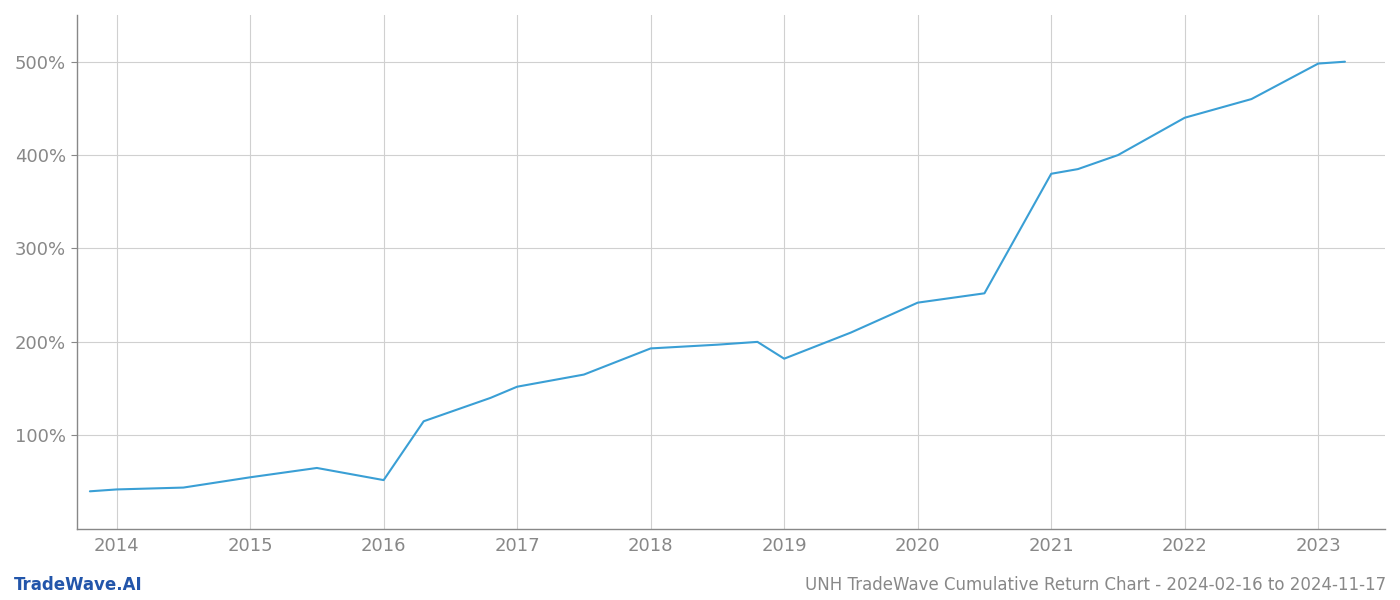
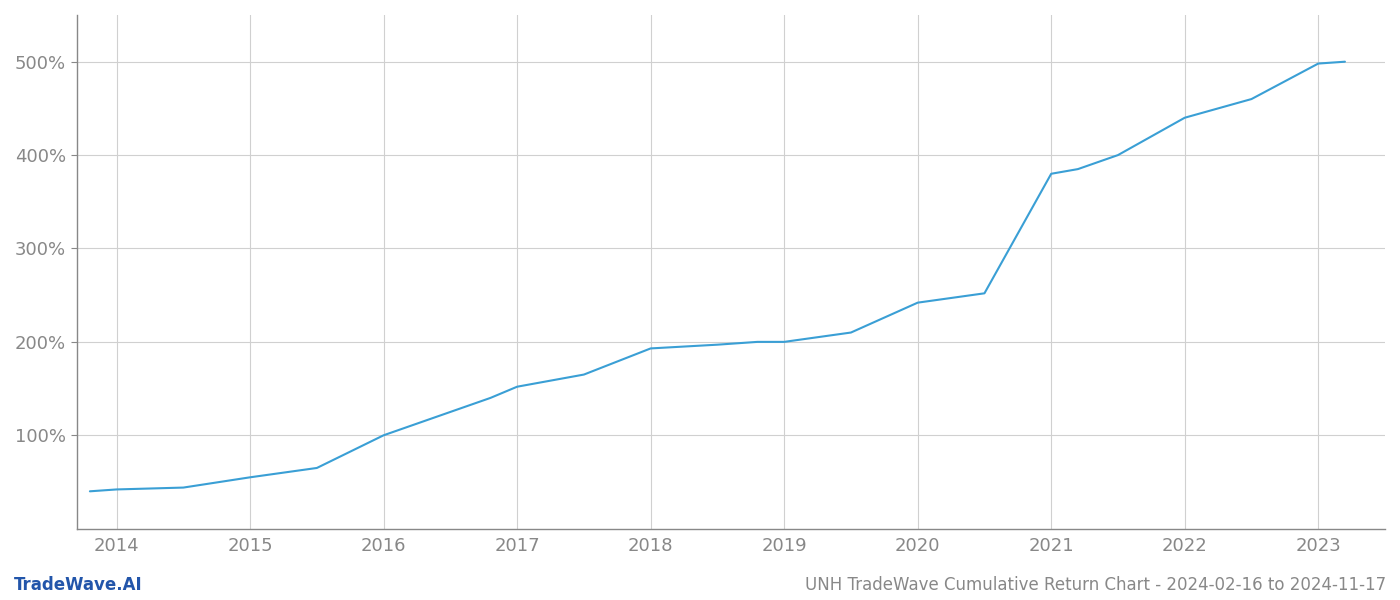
2016: 52% -> 100%
2019: 182% -> 200%
